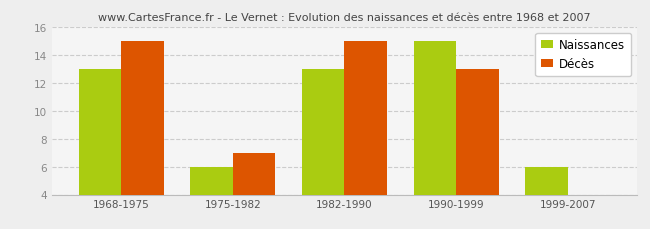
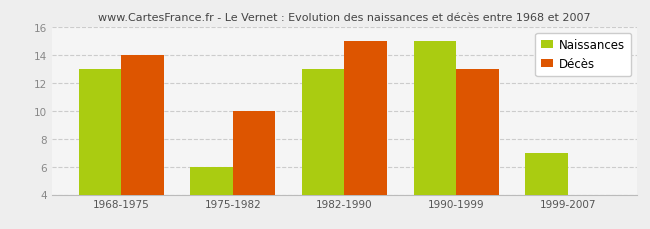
Décès/1968-1975: 15 -> 14
Décès/1975-1982: 7 -> 10
Naissances/1999-2007: 6 -> 7
